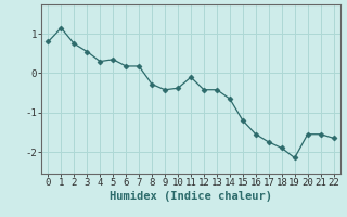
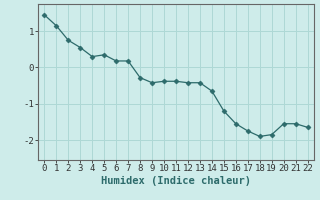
0: 0.80 -> 1.45
11: -0.10 -> -0.38
19: -2.15 -> -1.85
